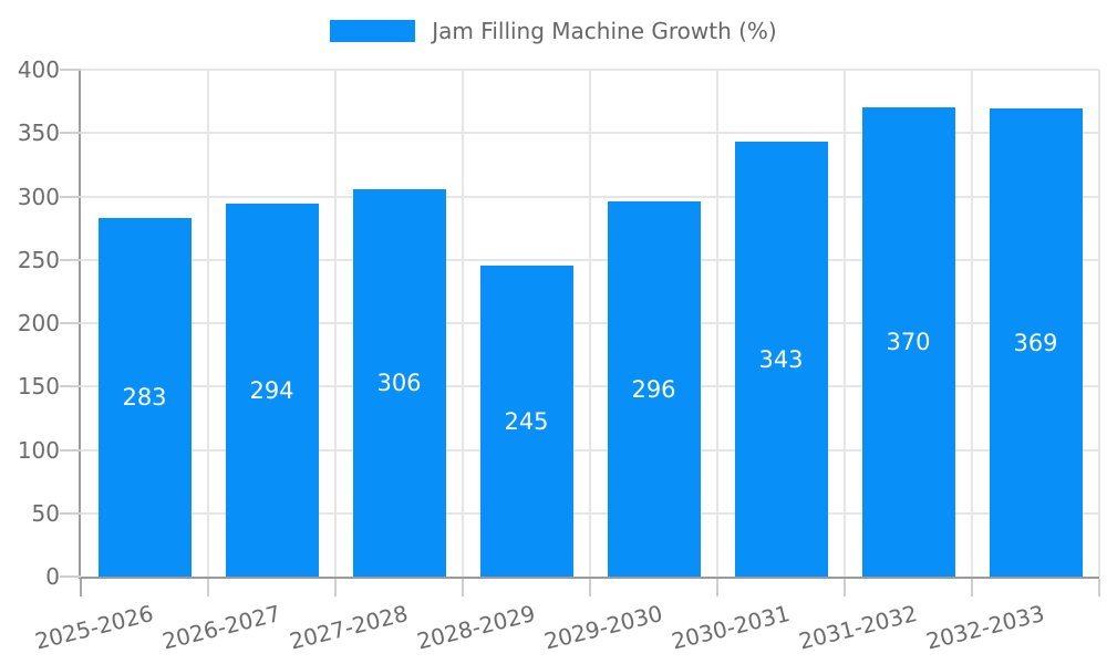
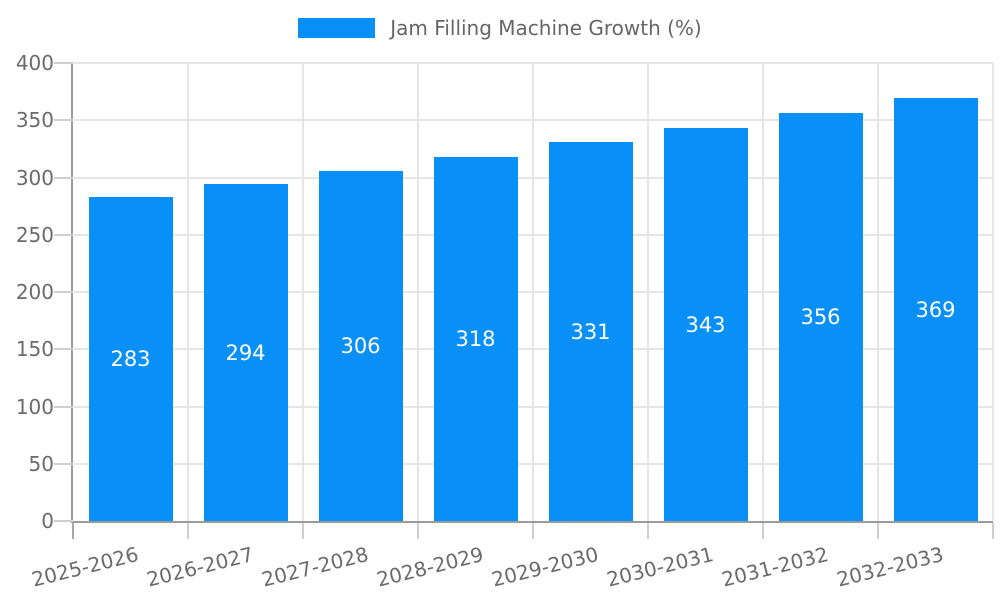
2028-2029: 245 -> 318
2029-2030: 296 -> 331
2031-2032: 370 -> 356
